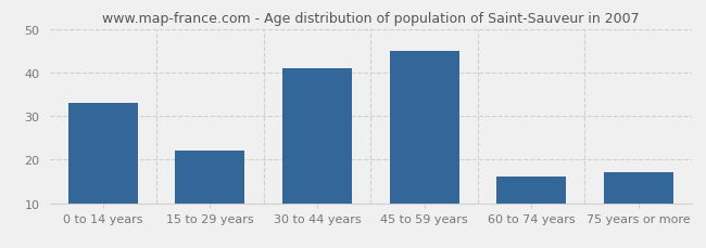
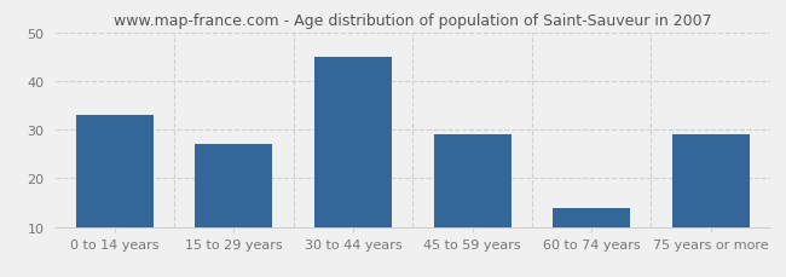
15 to 29 years: 22 -> 27
30 to 44 years: 41 -> 45
45 to 59 years: 45 -> 29
60 to 74 years: 16 -> 14
75 years or more: 17 -> 29
